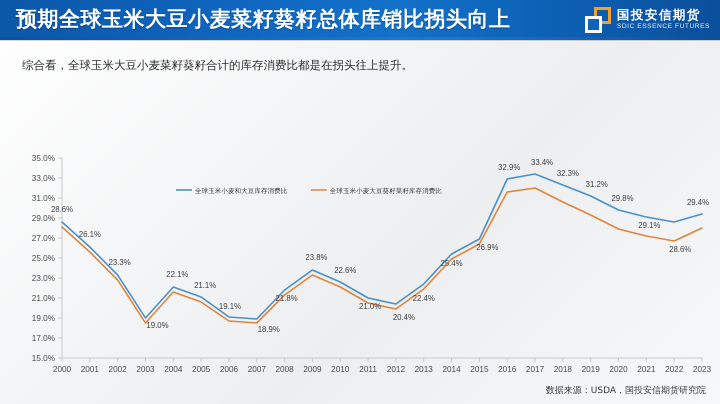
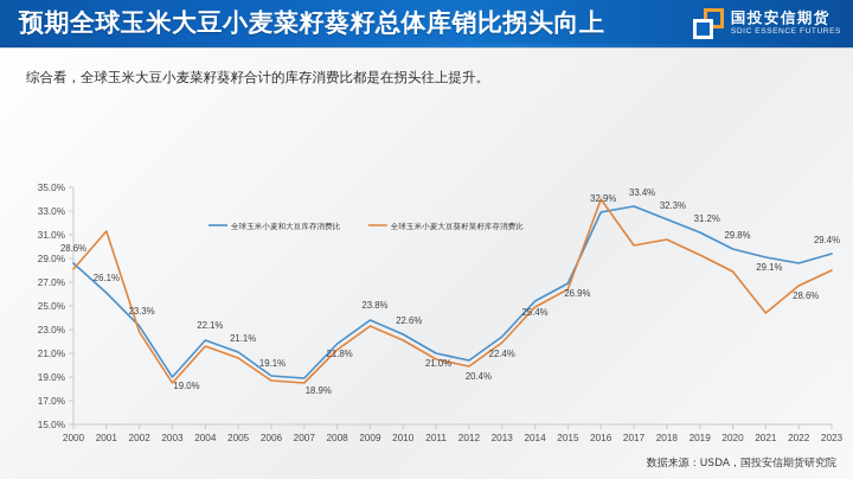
全球玉米小麦大豆葵籽菜籽库存消费比/2001: 25.6% -> 31.3%
全球玉米小麦大豆葵籽菜籽库存消费比/2016: 31.6% -> 34.0%
全球玉米小麦大豆葵籽菜籽库存消费比/2017: 32.0% -> 30.1%
全球玉米小麦大豆葵籽菜籽库存消费比/2021: 27.2% -> 24.4%
